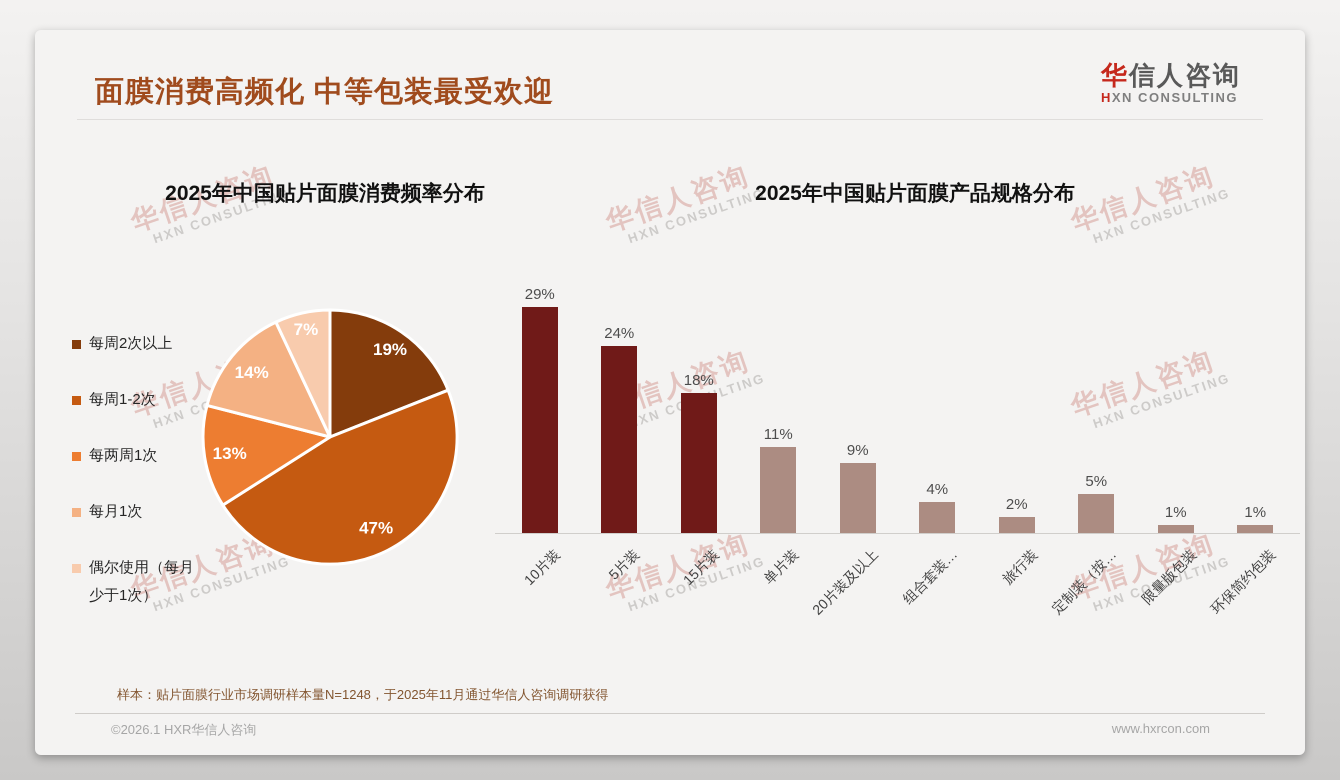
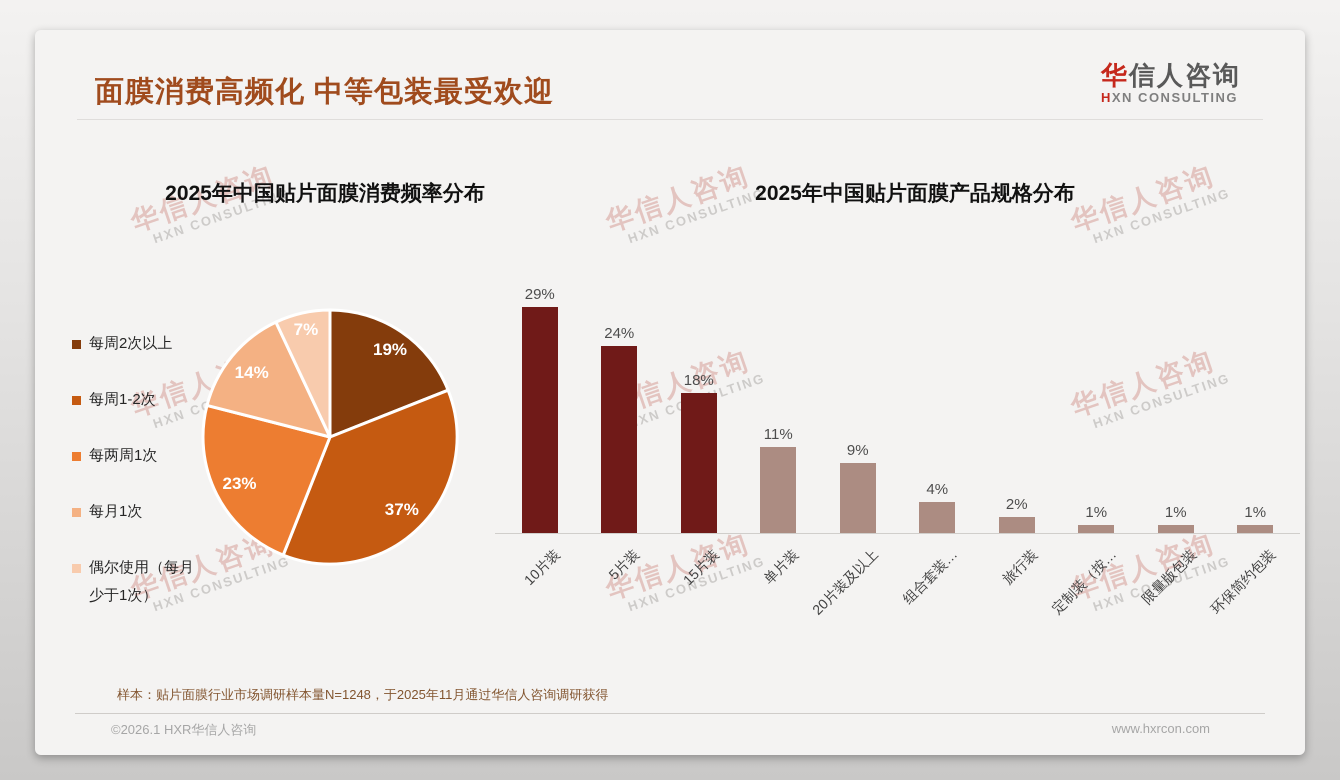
2025年中国贴片面膜消费频率分布/每周1-2次: 47% -> 37%
2025年中国贴片面膜消费频率分布/每两周1次: 13% -> 23%
2025年中国贴片面膜产品规格分布/定制装（按…: 5% -> 1%
